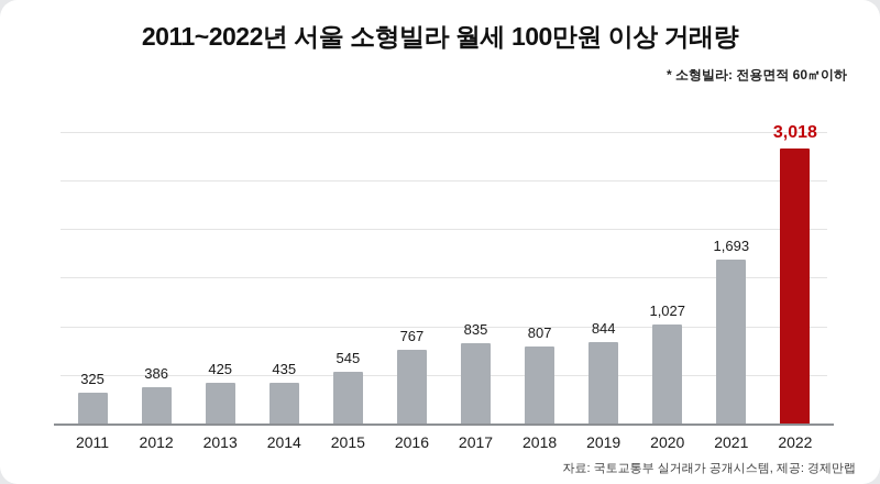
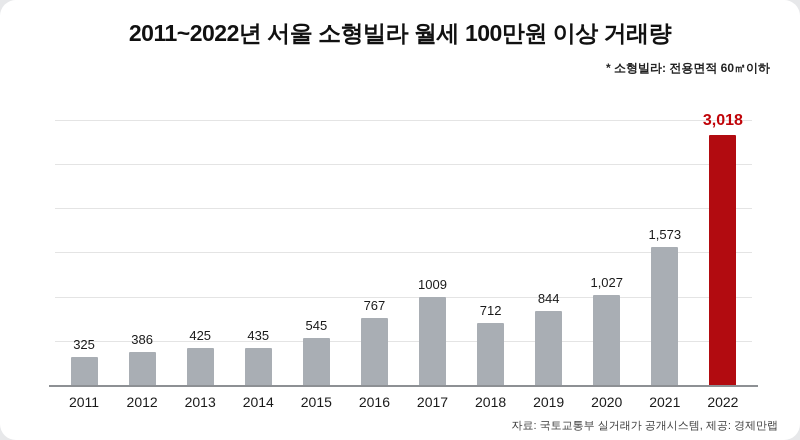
2017: 835 -> 1009
2018: 807 -> 712
2021: 1,693 -> 1,573
